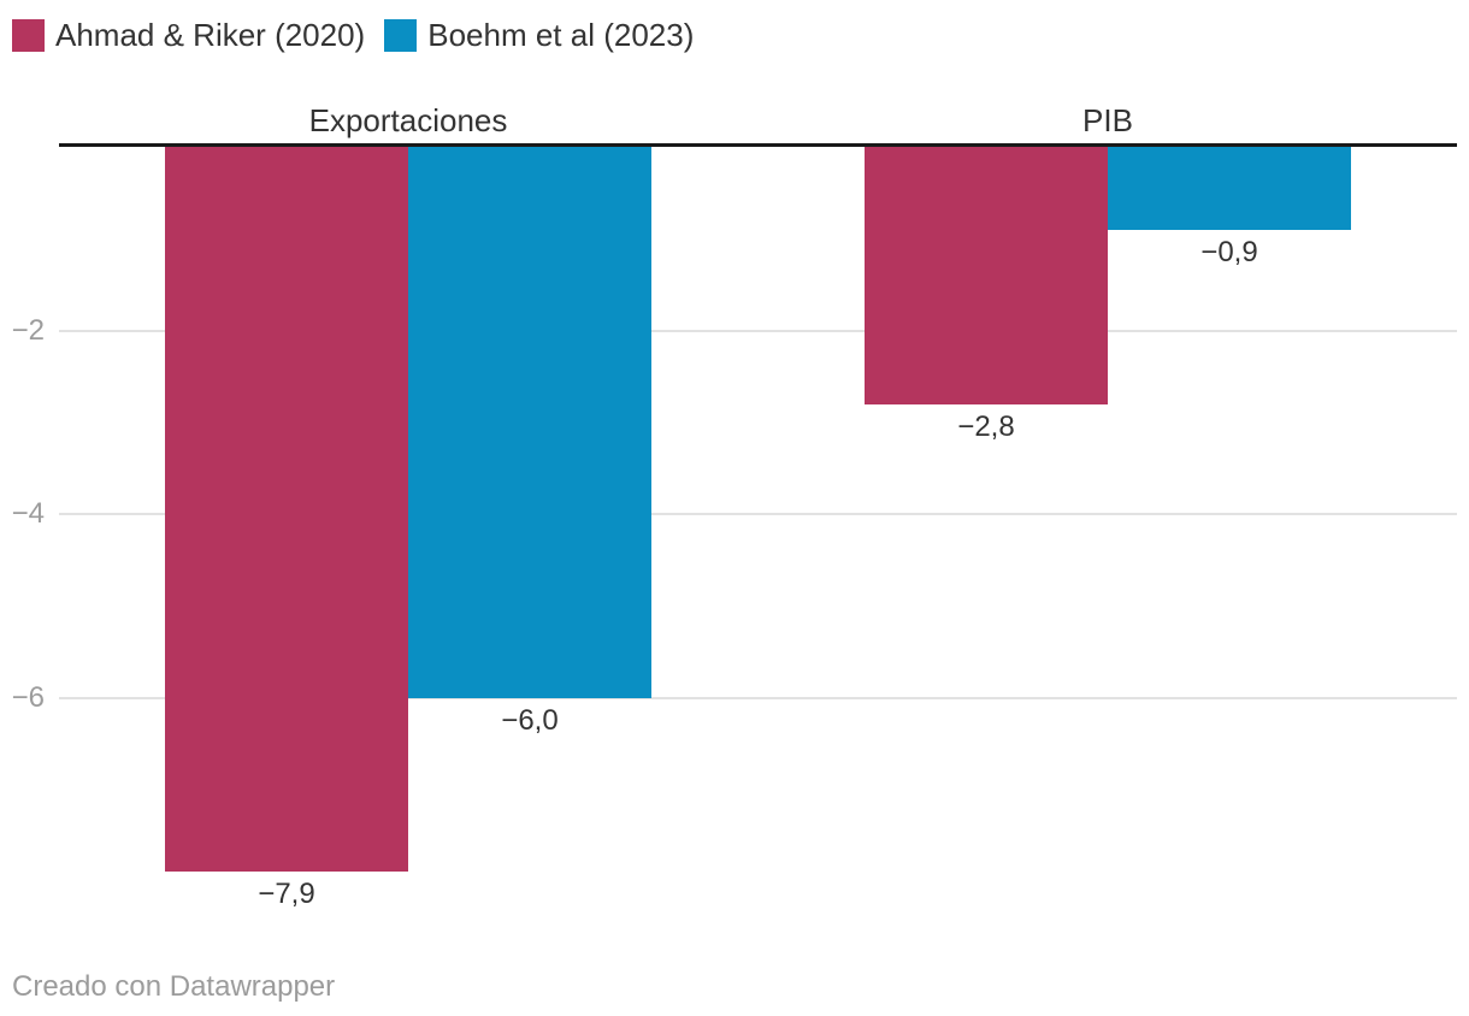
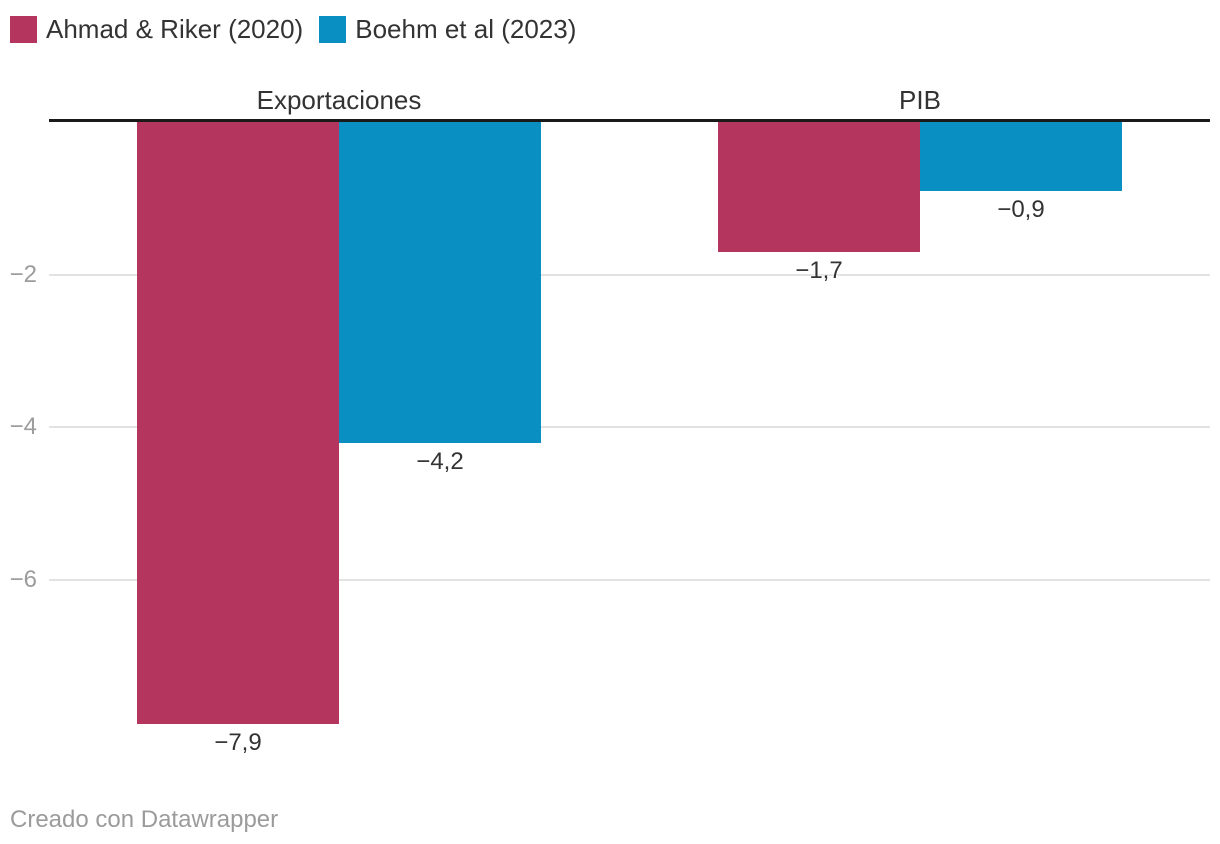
Boehm et al (2023)/Exportaciones: −6,0 -> −4,2
Ahmad & Riker (2020)/PIB: −2,8 -> −1,7
